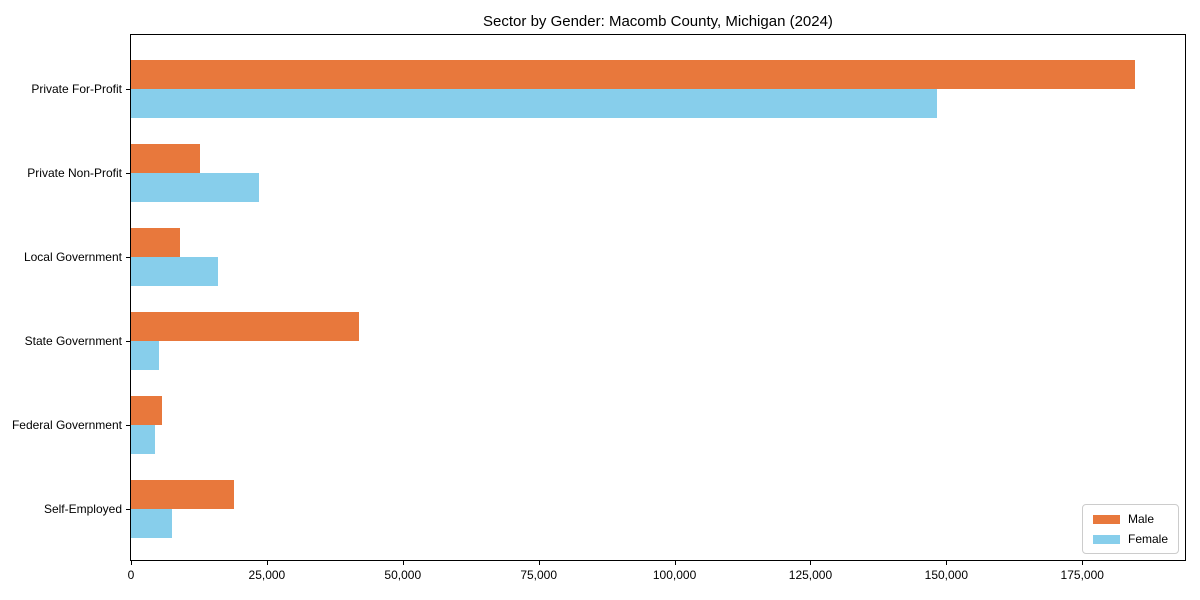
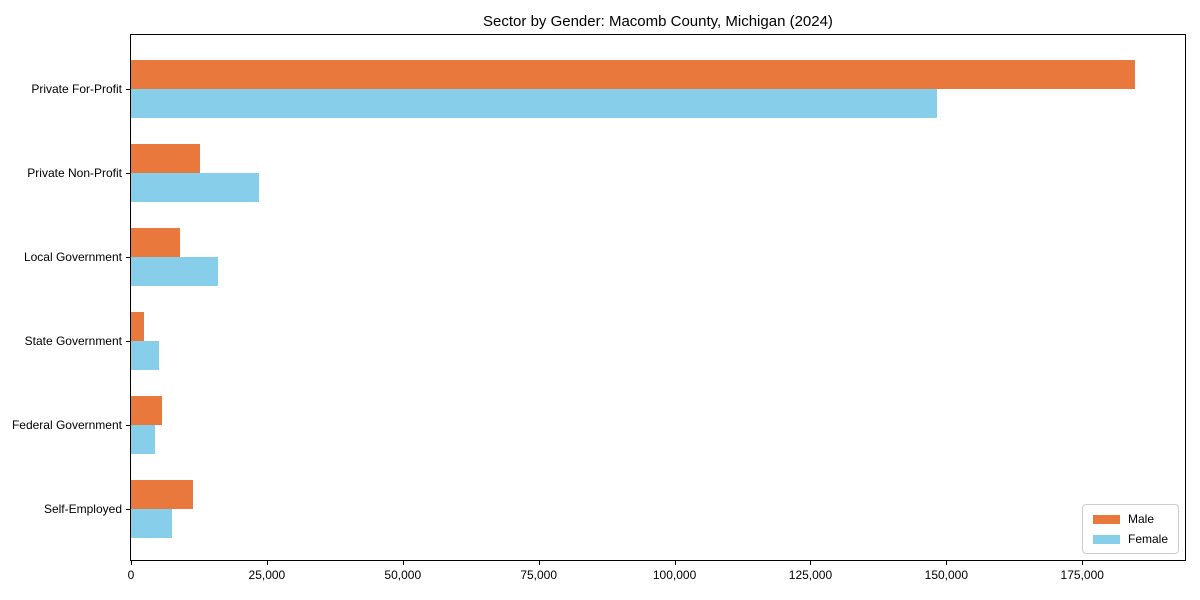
Male/State Government: 42000 -> 2000
Male/Self-Employed: 19000 -> 11000
